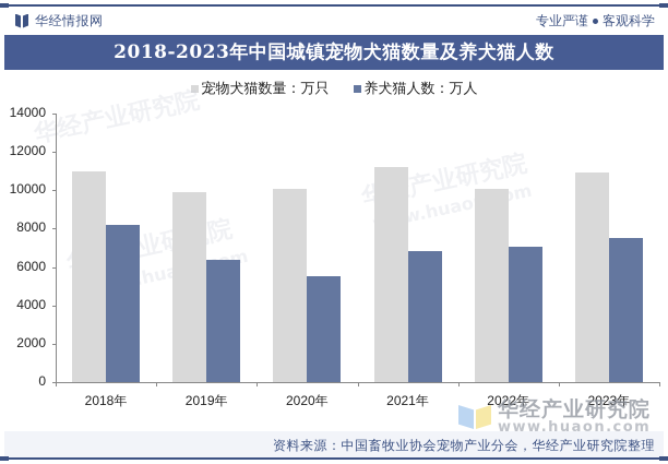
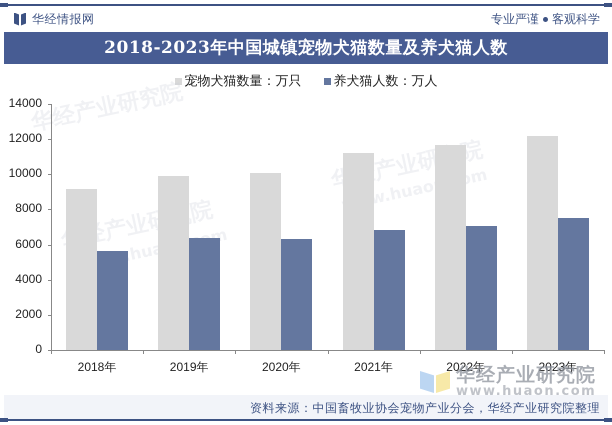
宠物犬猫数量：万只/2018年: 11000 -> 9100
养犬猫人数：万人/2018年: 8200 -> 5600
养犬猫人数：万人/2020年: 5500 -> 6300
宠物犬猫数量：万只/2022年: 10100 -> 11700
宠物犬猫数量：万只/2023年: 10900 -> 12200
